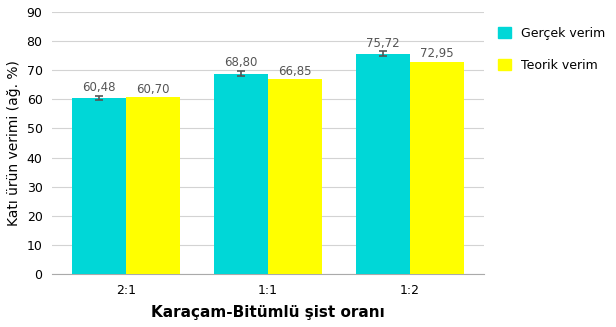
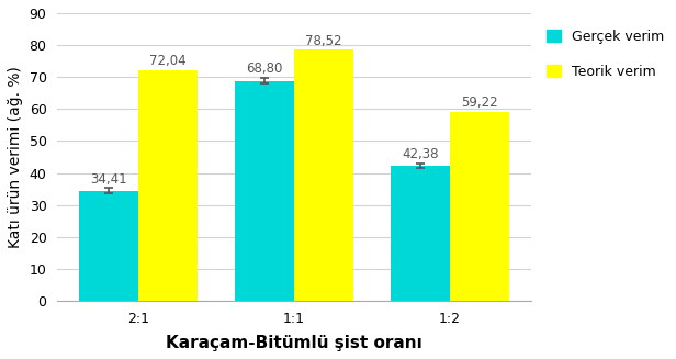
Gerçek verim/2:1: 60,48 -> 34,41
Teorik verim/2:1: 60,70 -> 72,04
Teorik verim/1:1: 66,85 -> 78,52
Gerçek verim/1:2: 75,72 -> 42,38
Teorik verim/1:2: 72,95 -> 59,22
